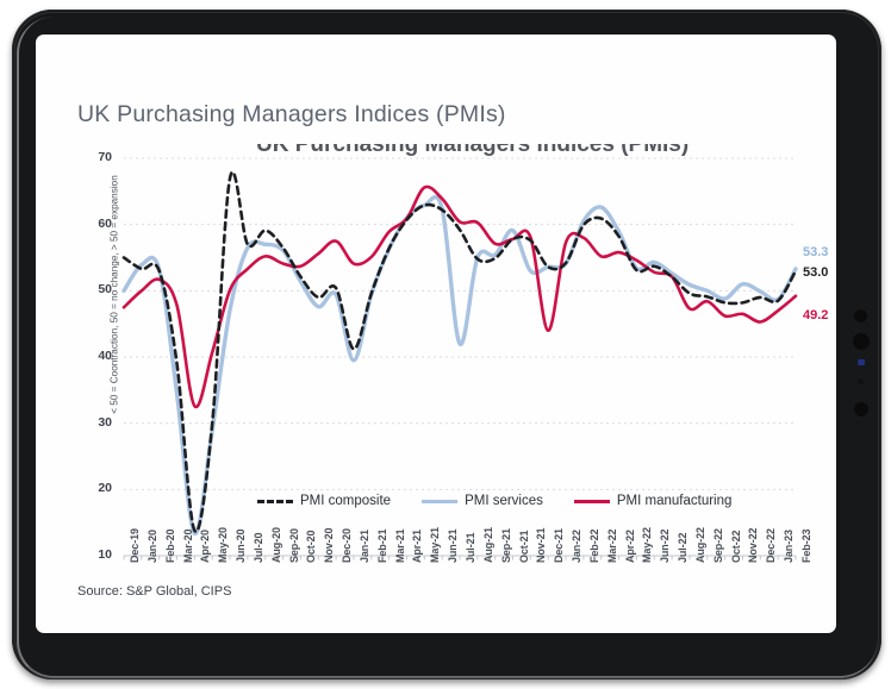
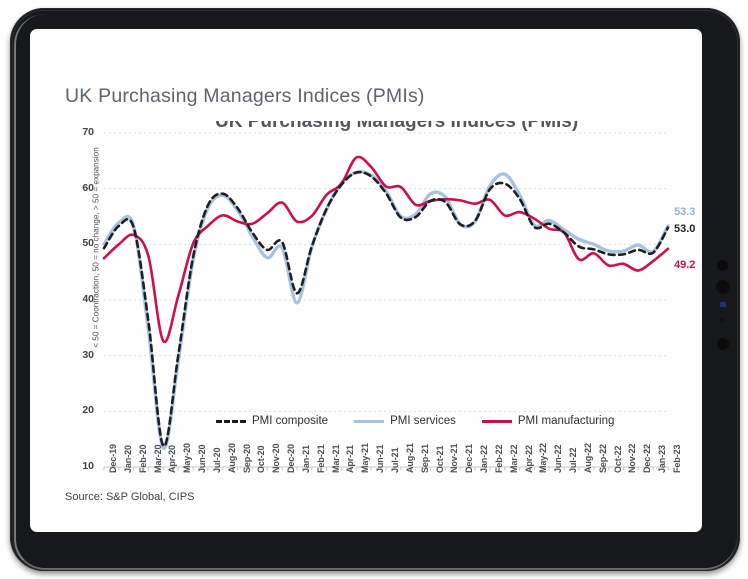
PMI composite/Dec-19: 55 -> 49
PMI composite/Mar-20: 39 -> 36
PMI composite/Jun-20: 67 -> 48
PMI services/Aug-20: 57 -> 59
PMI services/Jul-21: 42 -> 60
PMI services/Nov-21: 53 -> 58
PMI manufacturing/Dec-21: 44 -> 58
PMI services/Nov-22: 51 -> 49
